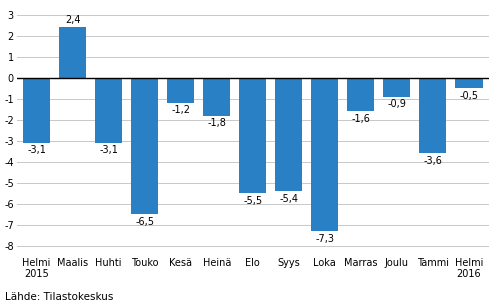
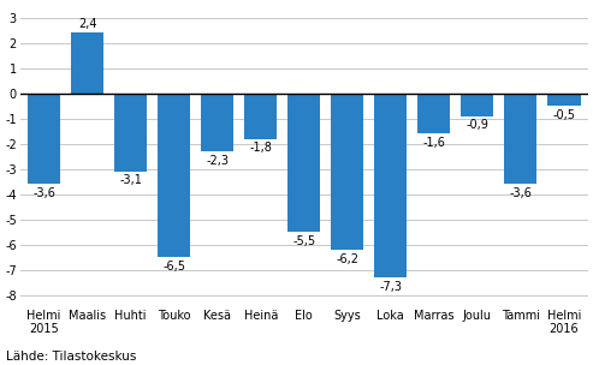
Helmi 2015: -3,1 -> -3,6
Kesä: -1,2 -> -2,3
Syys: -5,4 -> -6,2
